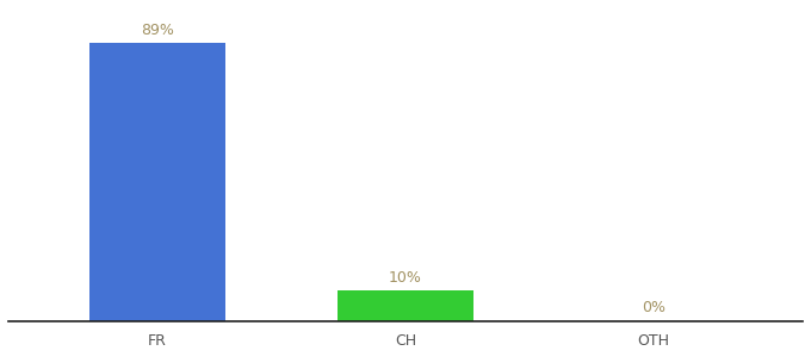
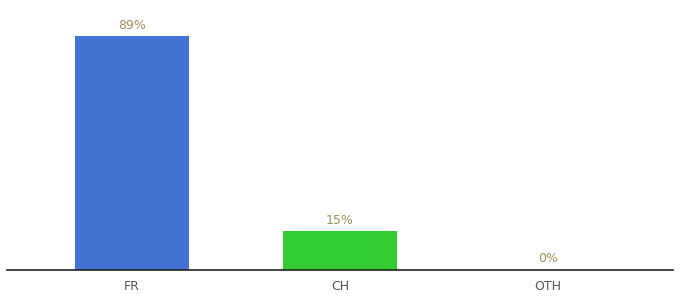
CH: 10% -> 15%
